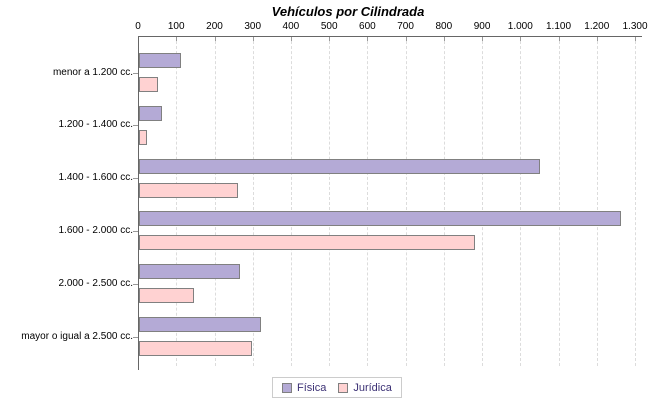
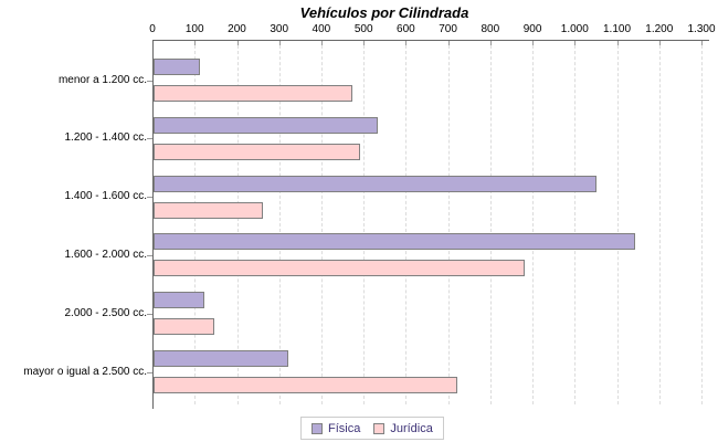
Jurídica/menor a 1.200 cc.: 50 -> 470
Física/1.200 - 1.400 cc.: 60 -> 530
Jurídica/1.200 - 1.400 cc.: 20 -> 490
Física/1.600 - 2.000 cc.: 1260 -> 1140
Física/2.000 - 2.500 cc.: 260 -> 120
Jurídica/mayor o igual a 2.500 cc.: 300 -> 720
